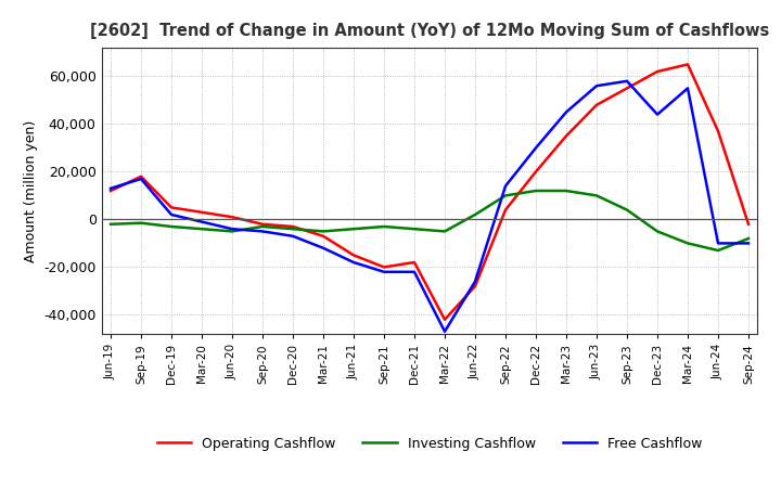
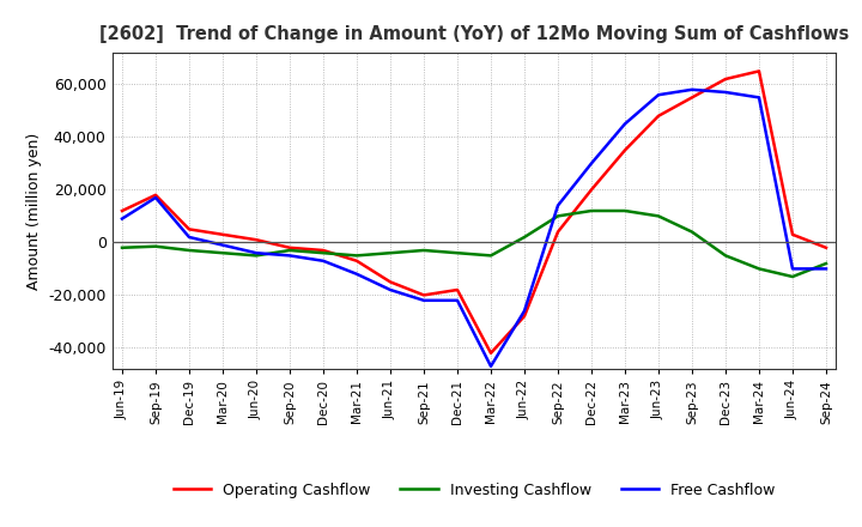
Free Cashflow/Jun-19: 13,000 -> 9,000
Free Cashflow/Dec-23: 44,000 -> 57,000
Operating Cashflow/Jun-24: 37,000 -> 3,000
